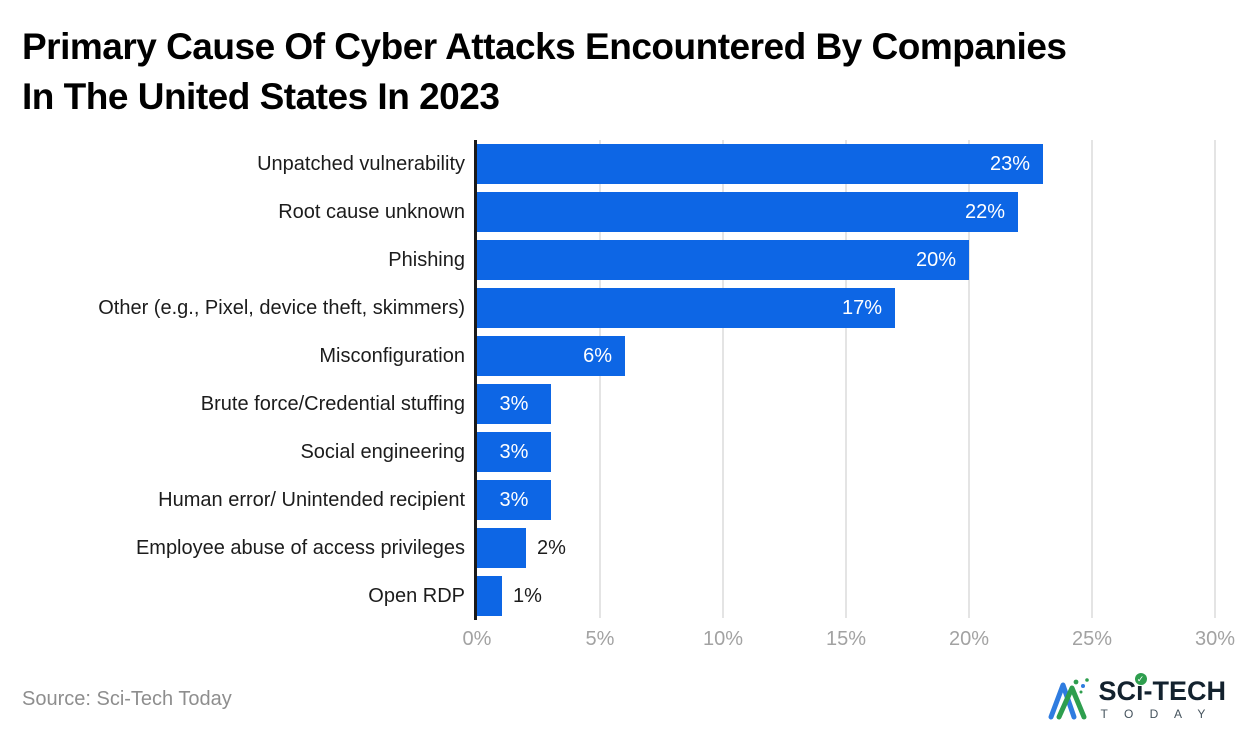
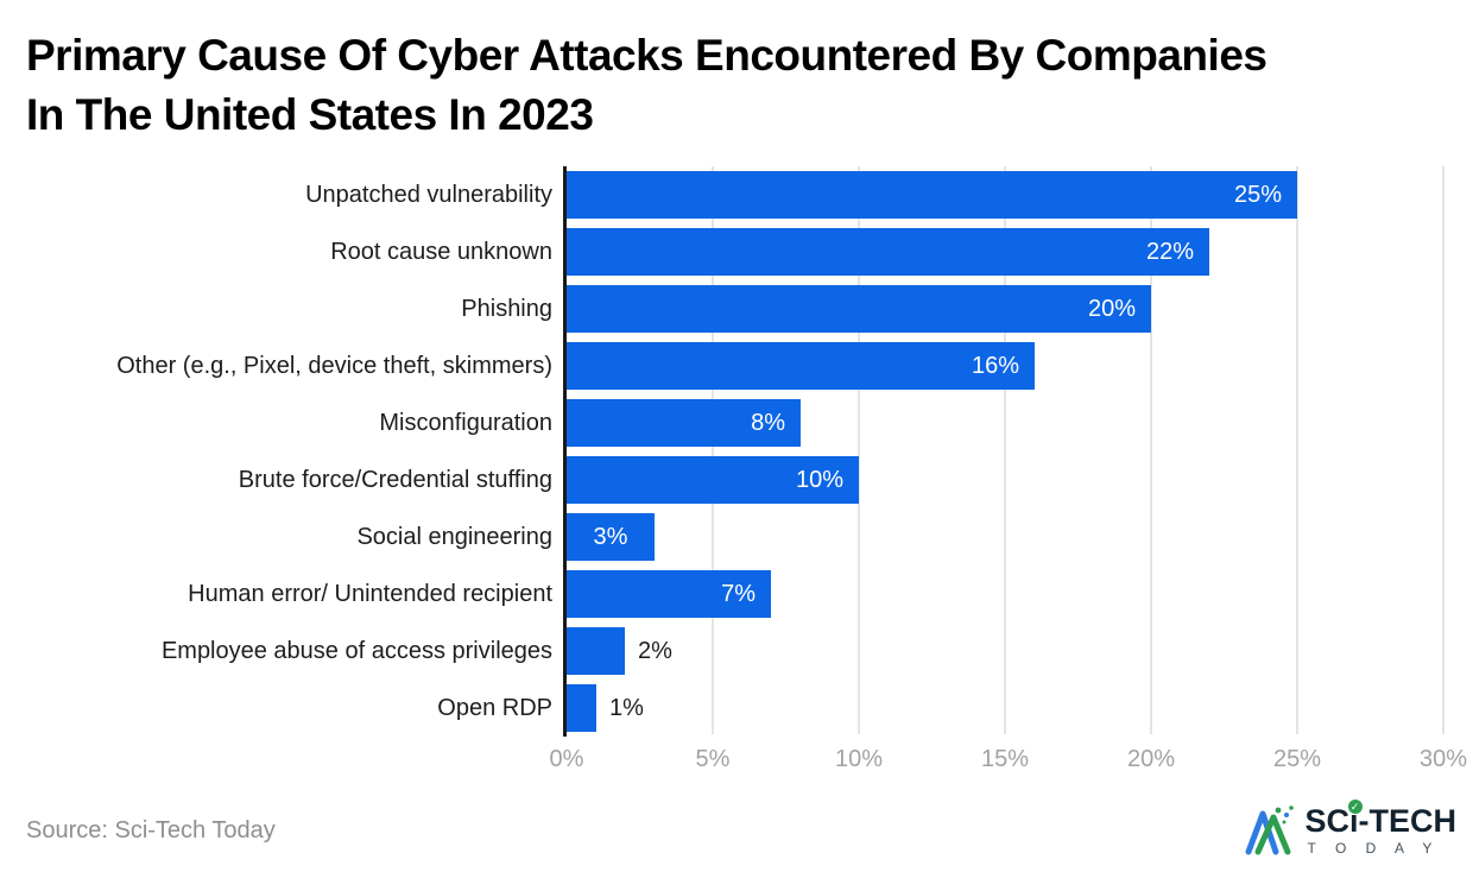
Unpatched vulnerability: 23% -> 25%
Other (e.g., Pixel, device theft, skimmers): 17% -> 16%
Misconfiguration: 6% -> 8%
Brute force/Credential stuffing: 3% -> 10%
Human error/ Unintended recipient: 3% -> 7%
